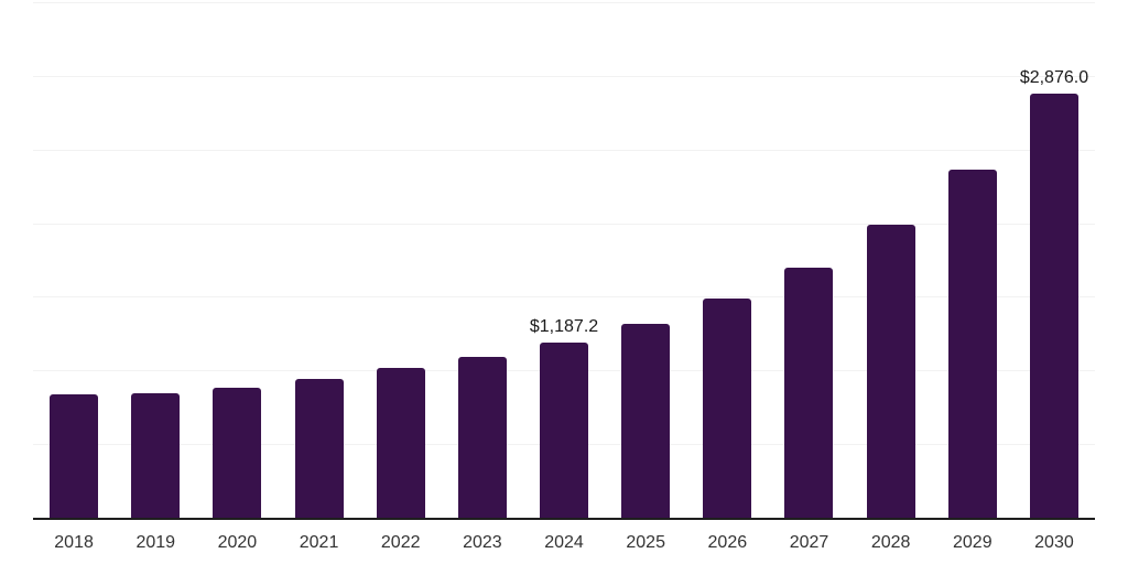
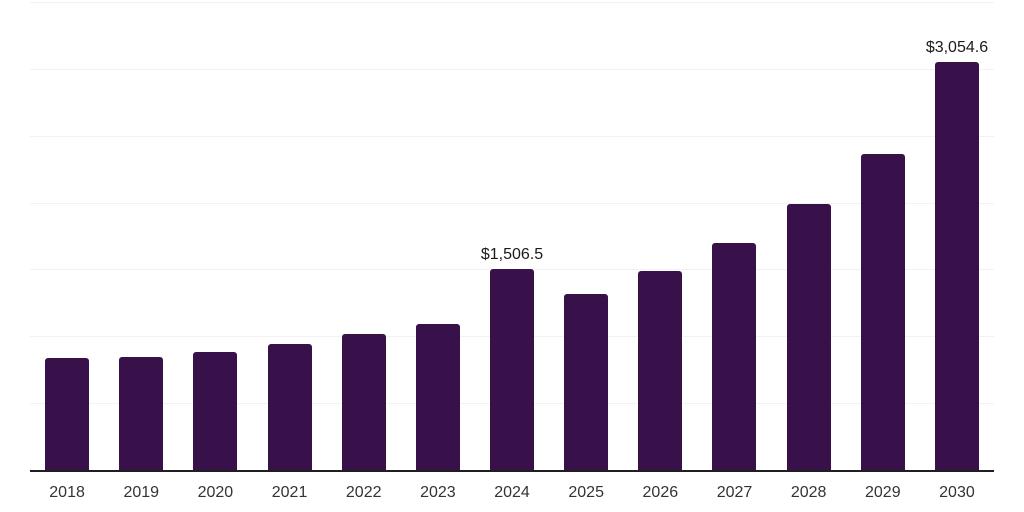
2024: $1,187.2 -> $1,506.5
2030: $2,876.0 -> $3,054.6
